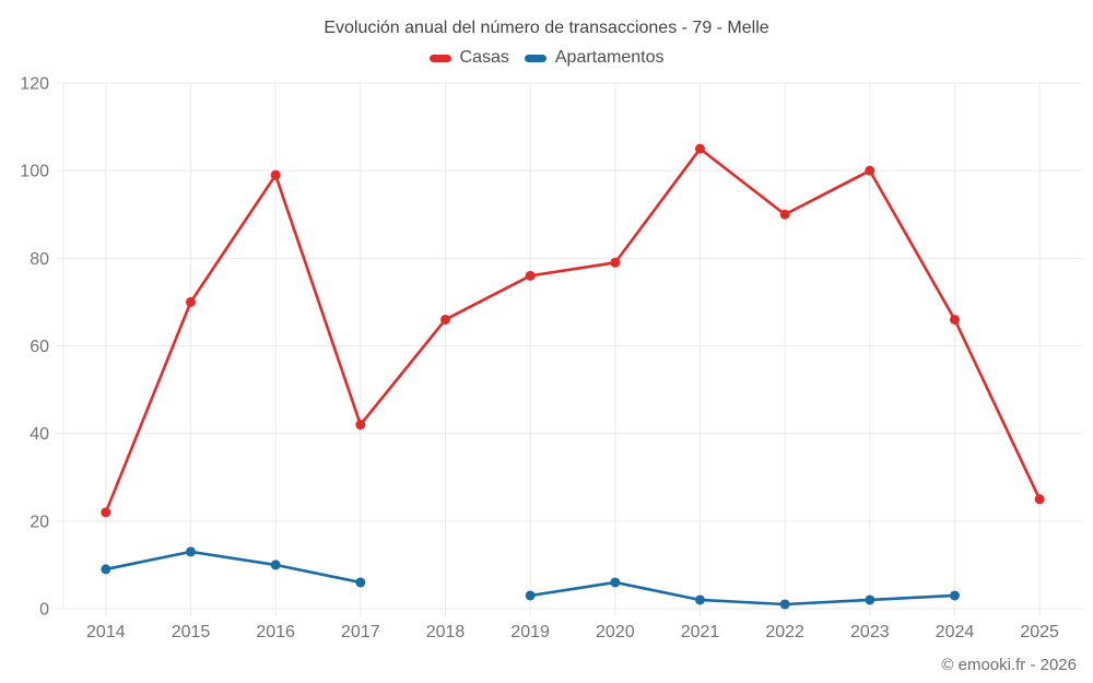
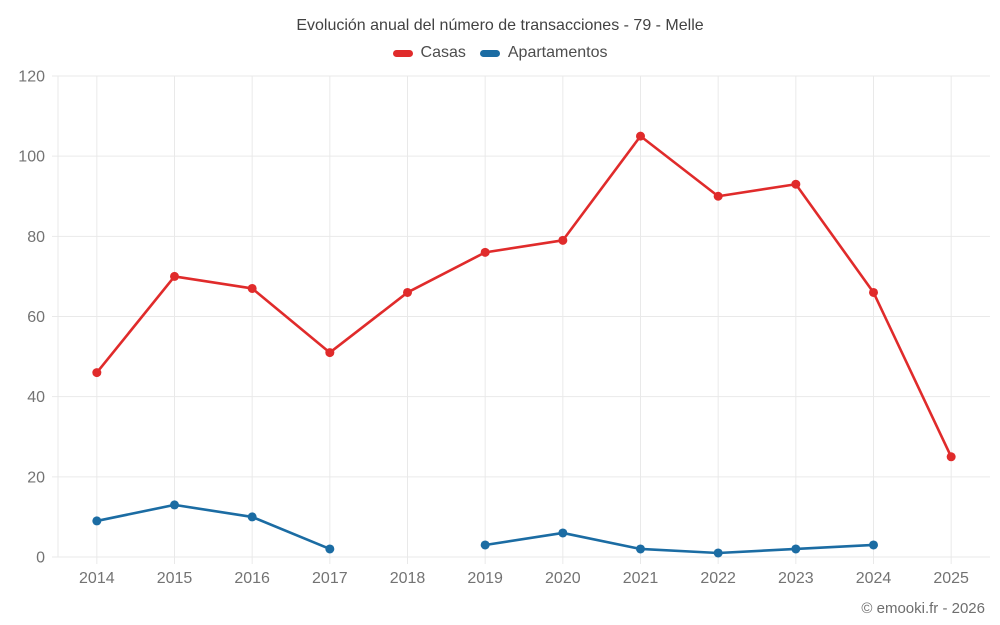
Casas/2014: 22 -> 46
Casas/2016: 99 -> 67
Casas/2017: 42 -> 51
Apartamentos/2017: 6 -> 2
Casas/2023: 100 -> 93
